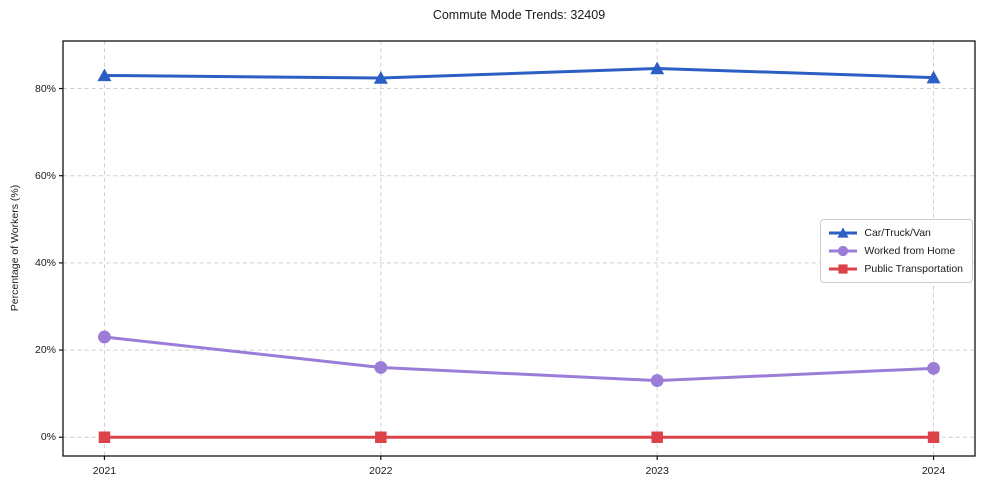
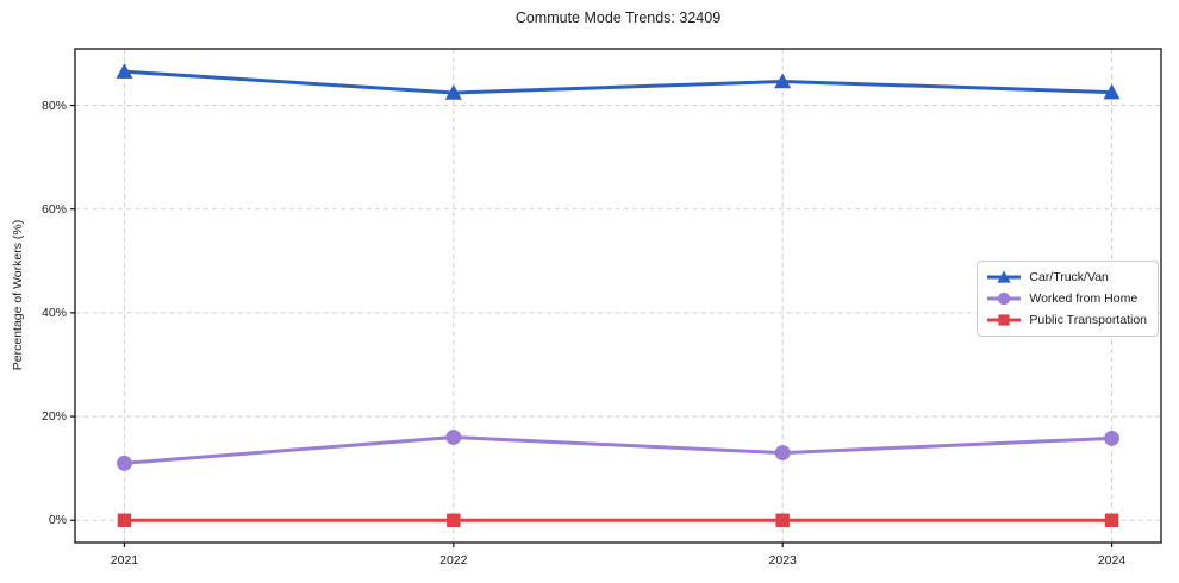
Car/Truck/Van/2021: 83% -> 86%
Worked from Home/2021: 23% -> 11%
